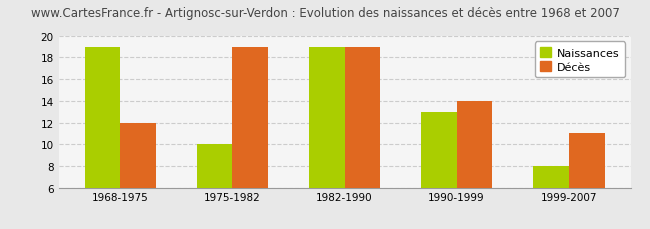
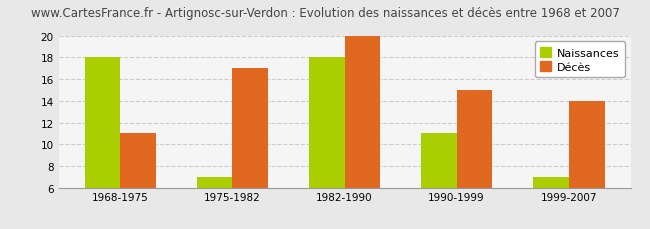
Naissances/1968-1975: 19 -> 18
Décès/1968-1975: 12 -> 11
Naissances/1975-1982: 10 -> 7
Décès/1975-1982: 19 -> 17
Naissances/1982-1990: 19 -> 18
Décès/1982-1990: 19 -> 20
Naissances/1990-1999: 13 -> 11
Décès/1990-1999: 14 -> 15
Naissances/1999-2007: 8 -> 7
Décès/1999-2007: 11 -> 14
